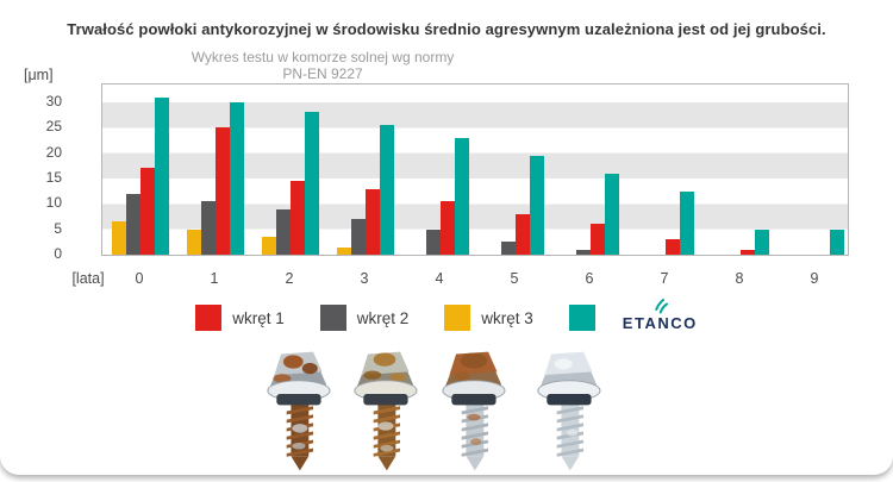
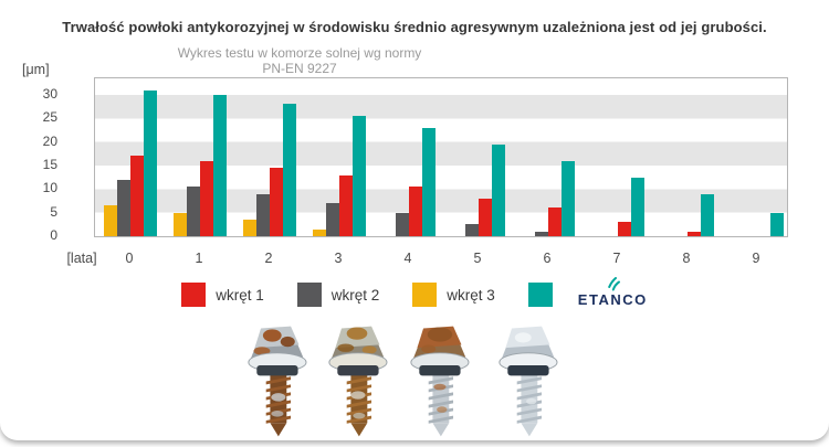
wkręt 1/1: 25 -> 16
ETANCO/8: 5 -> 9
